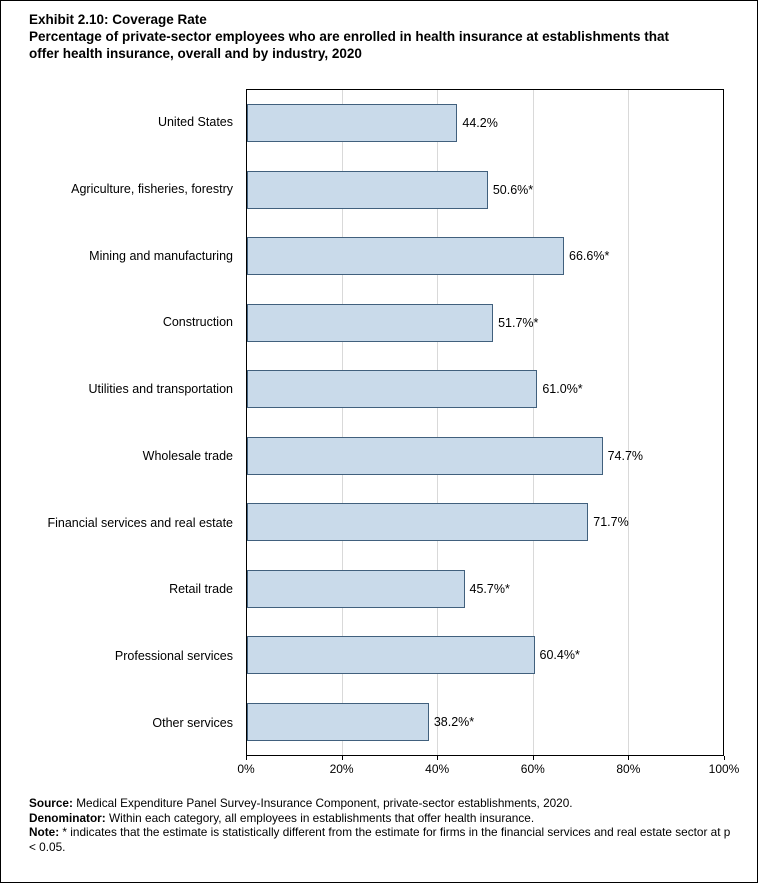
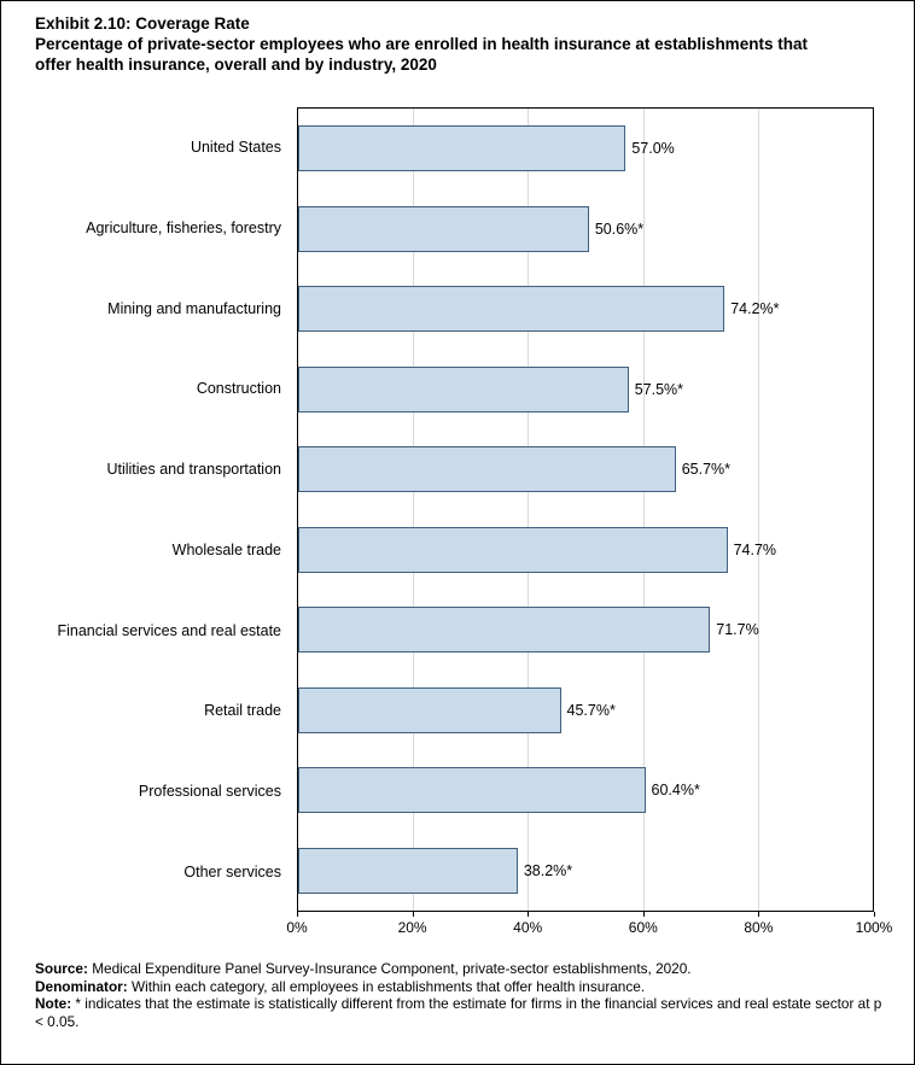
United States: 44.2% -> 57.0%
Mining and manufacturing: 66.6 -> 74.2
Construction: 51.7 -> 57.5
Utilities and transportation: 61.0 -> 65.7
